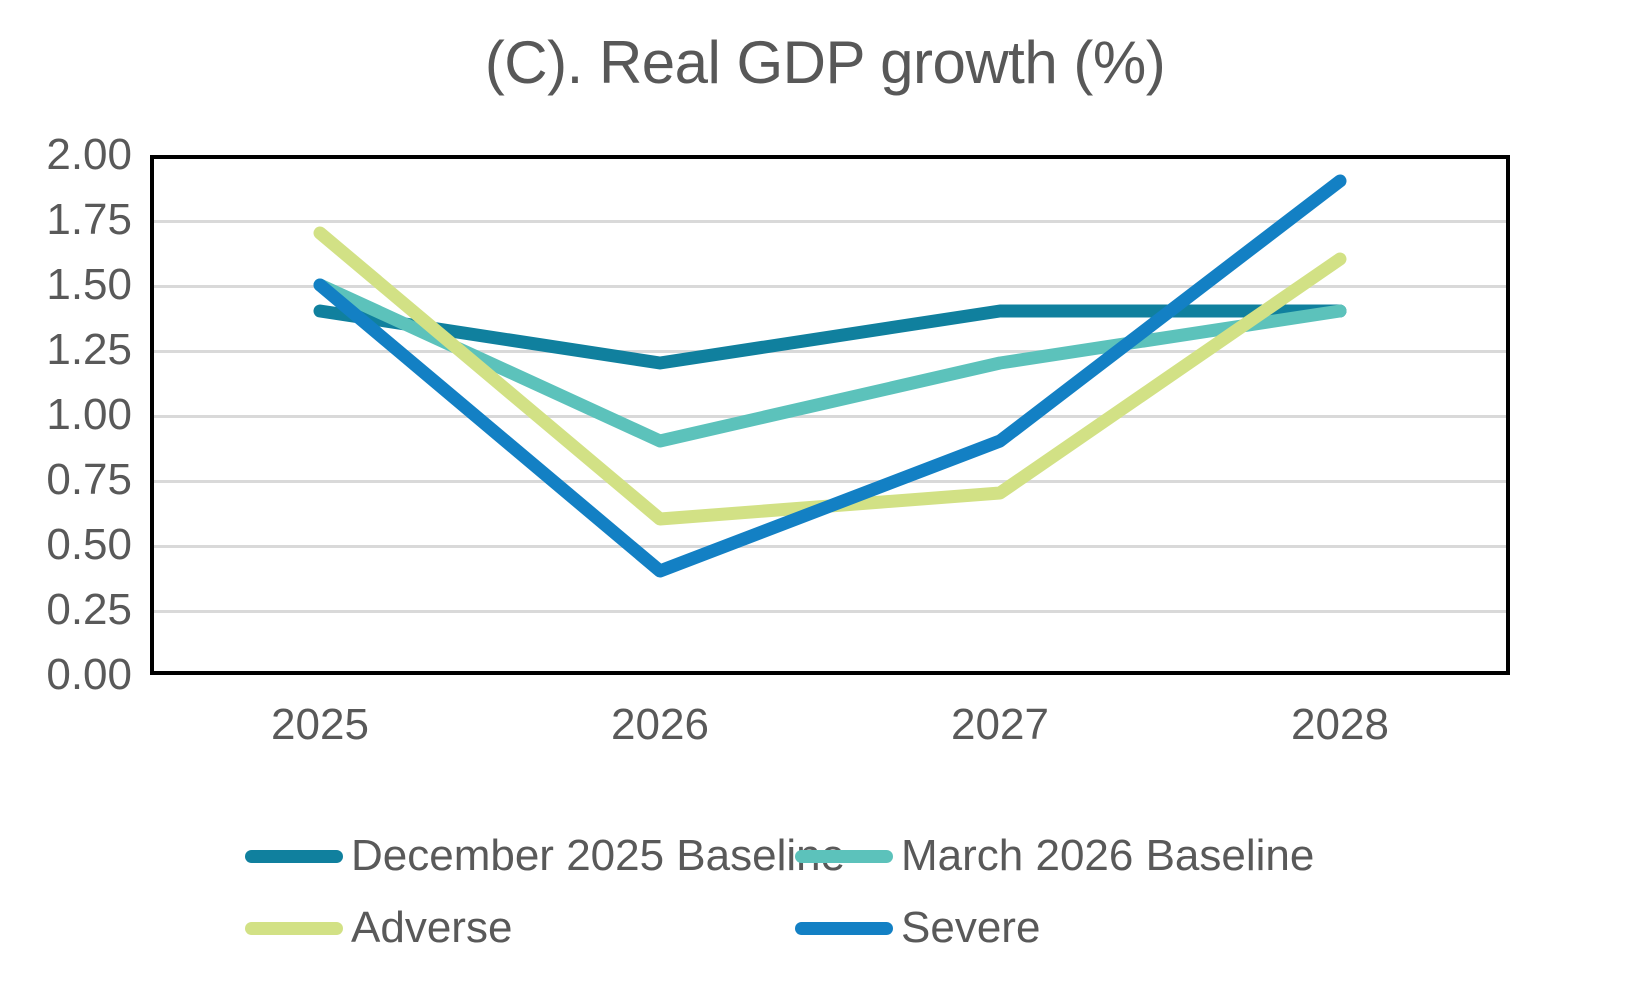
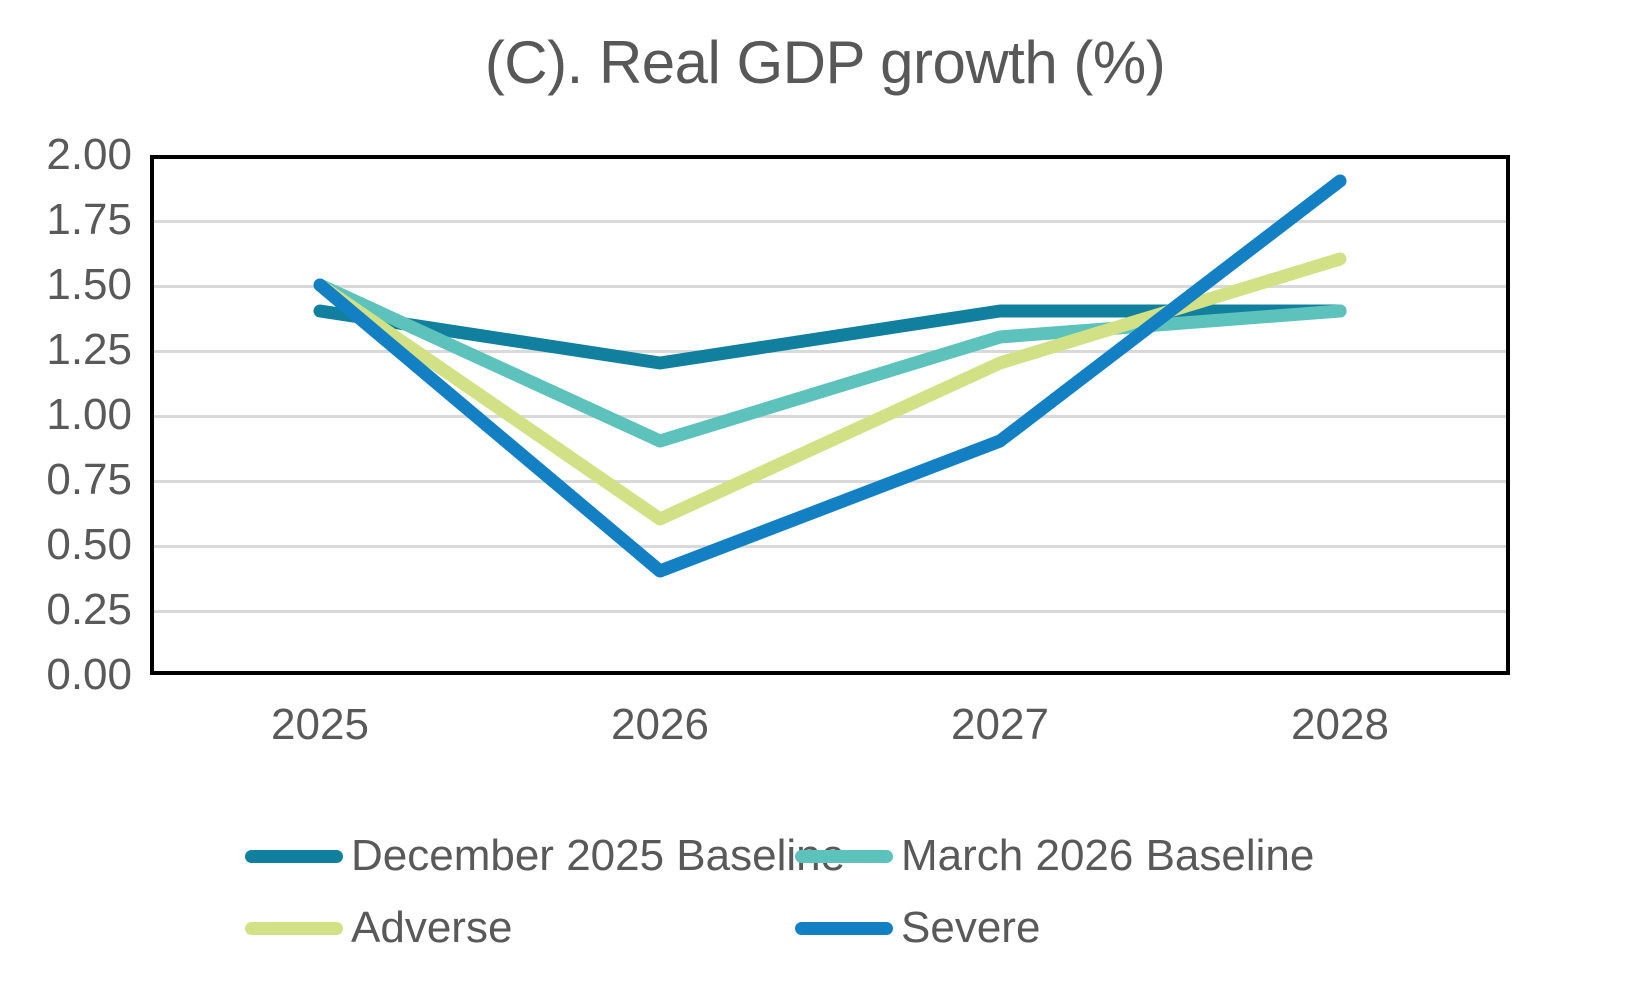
Adverse/2025: 1.7 -> 1.5
March 2026 Baseline/2027: 1.2 -> 1.3
Adverse/2027: 0.7 -> 1.2
